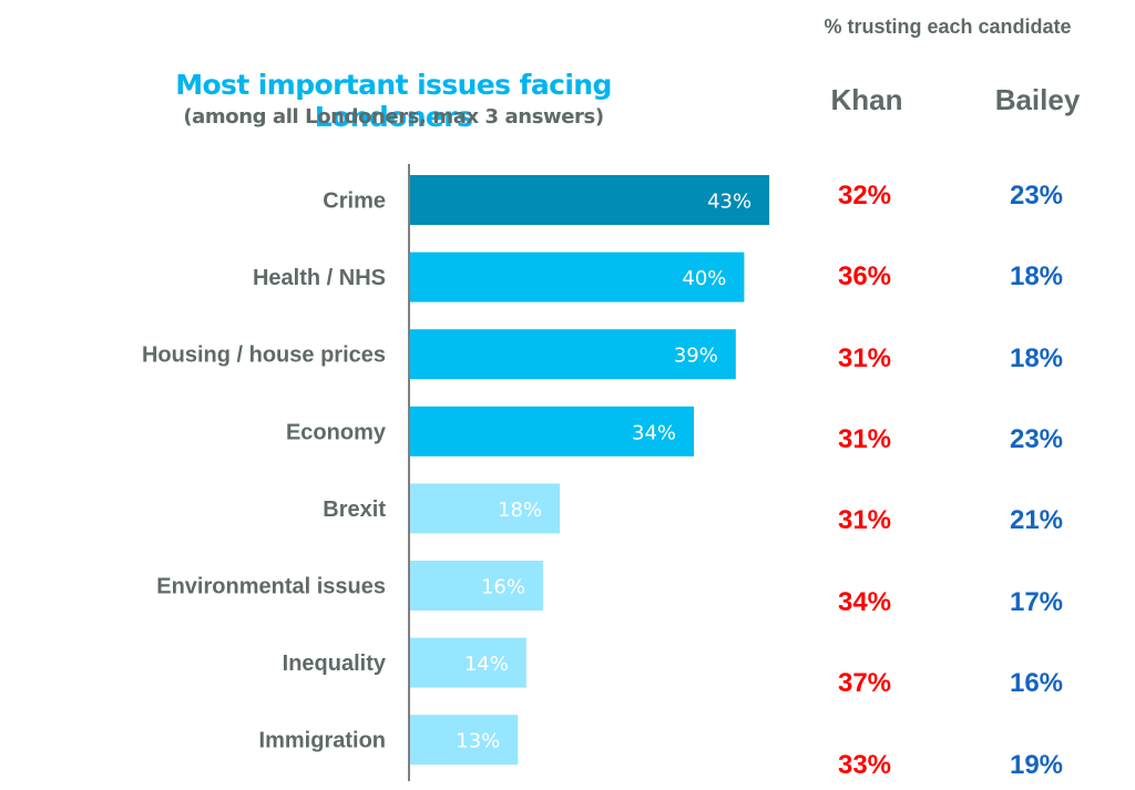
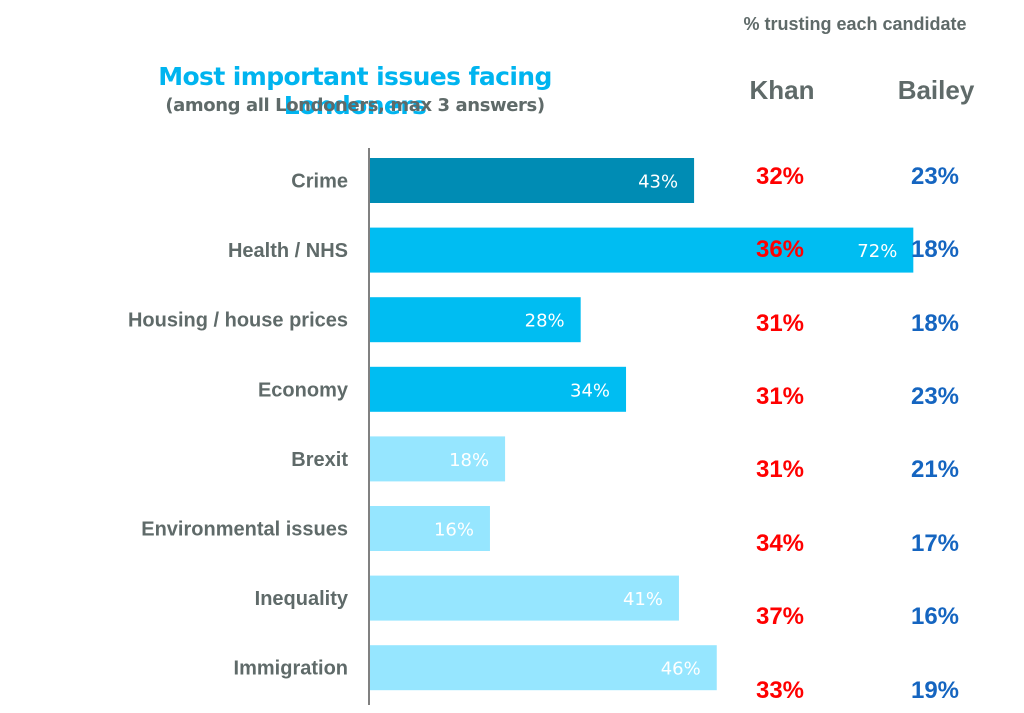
Health / NHS: 40% -> 72%
Housing / house prices: 39% -> 28%
Inequality: 14% -> 41%
Immigration: 13% -> 46%
